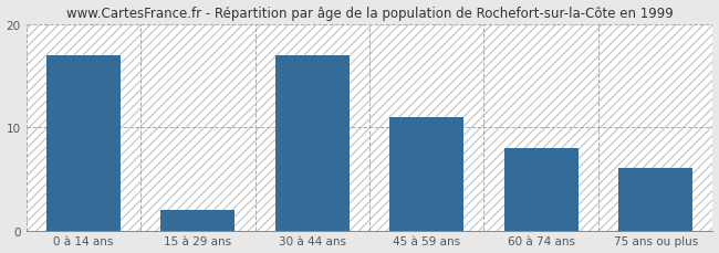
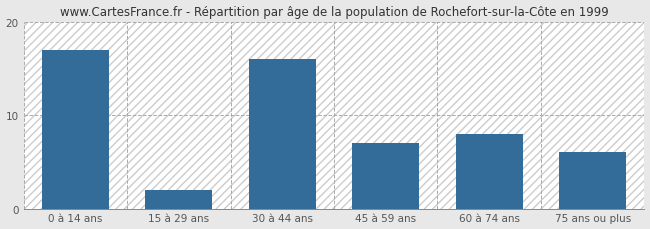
30 à 44 ans: 17 -> 16
45 à 59 ans: 11 -> 7
